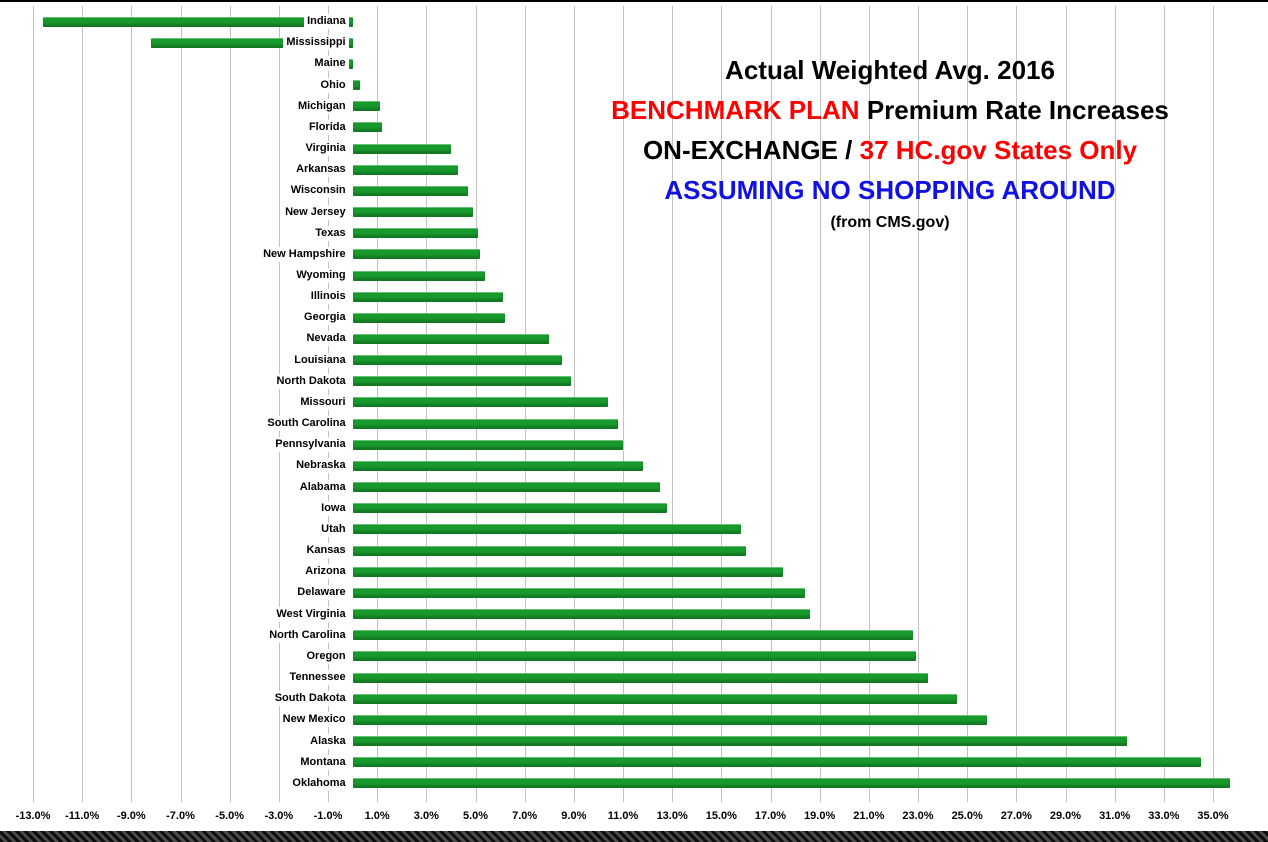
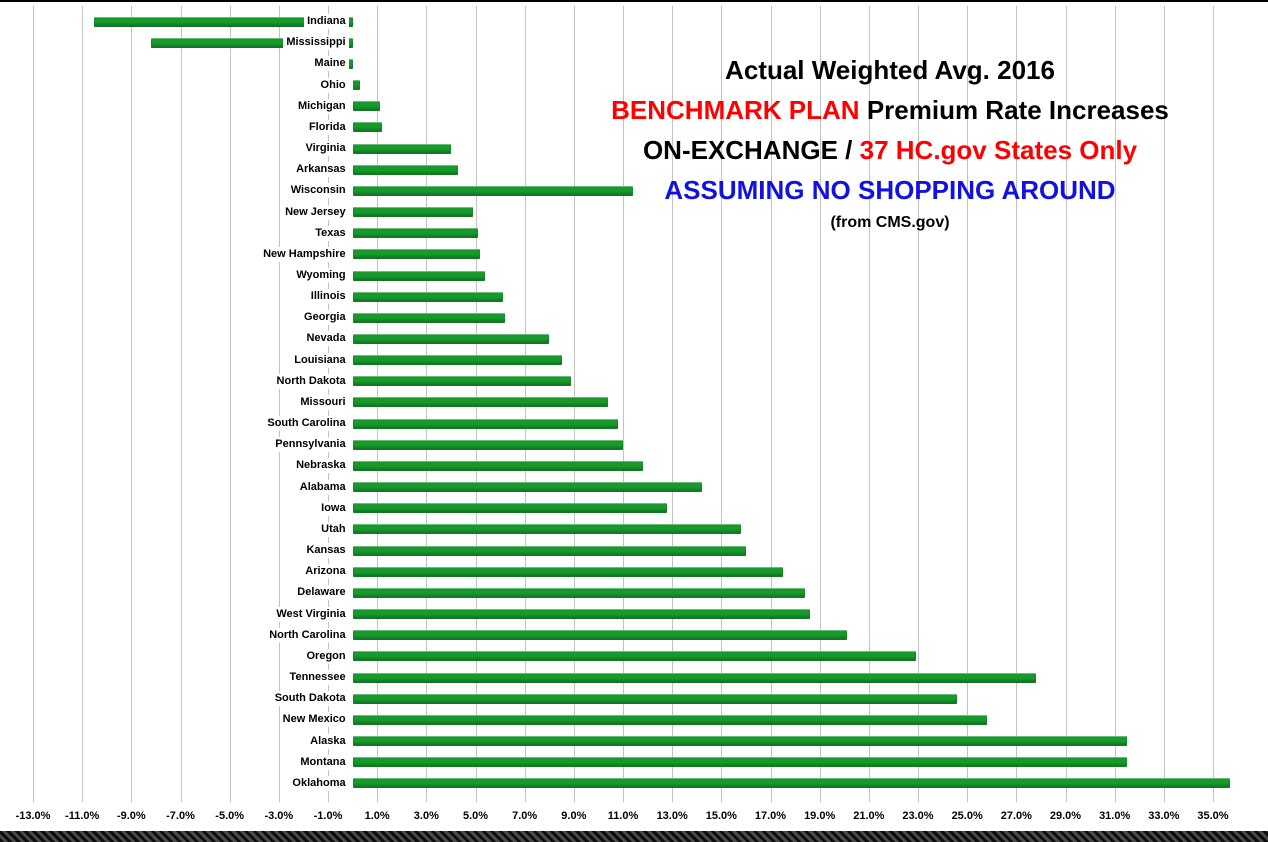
Indiana: -12.6% -> -10.5%
Wisconsin: 4.7% -> 11.4%
Alabama: 12.5% -> 14.2%
North Carolina: 22.8% -> 20.1%
Tennessee: 23.4% -> 27.8%
Montana: 34.5% -> 31.5%
